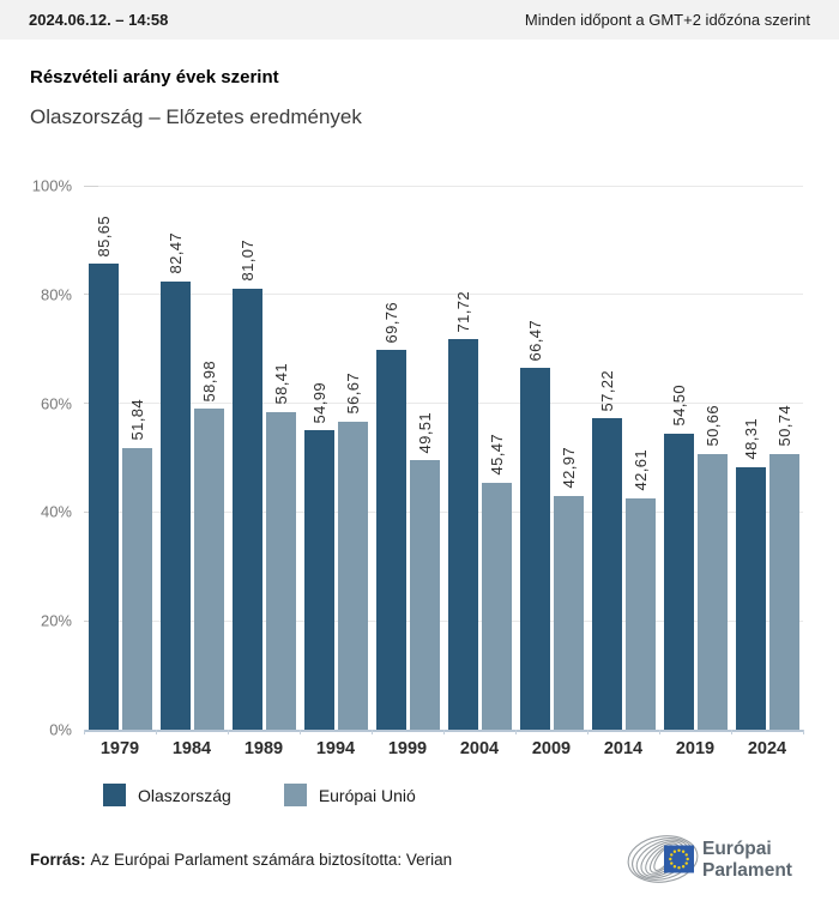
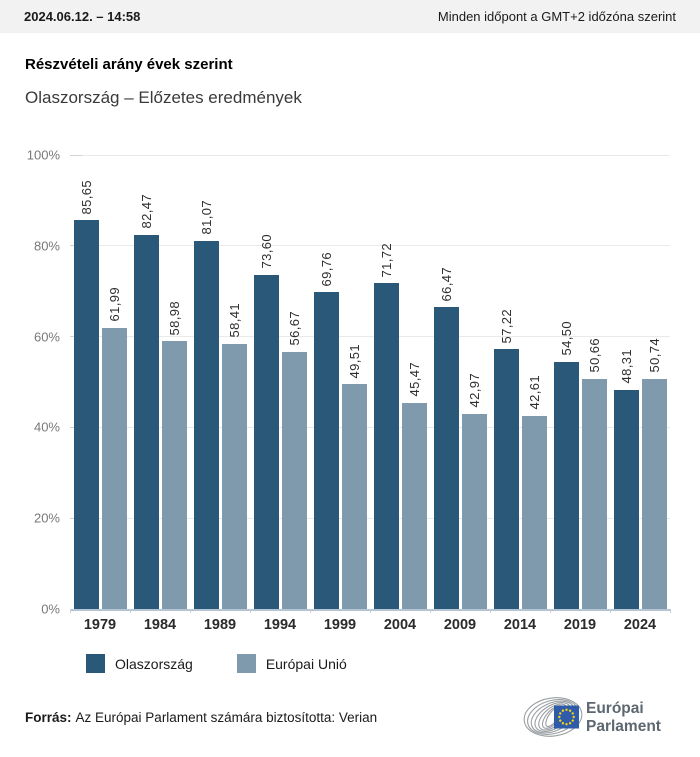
Európai Unió/1979: 51,84 -> 61,99
Olaszország/1994: 54,99 -> 73,60
